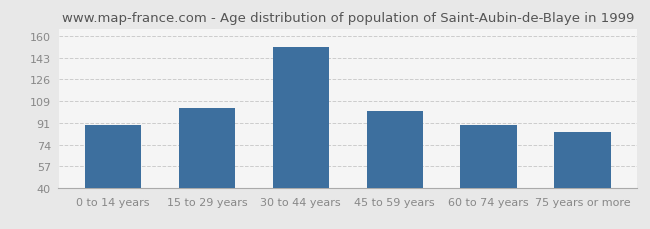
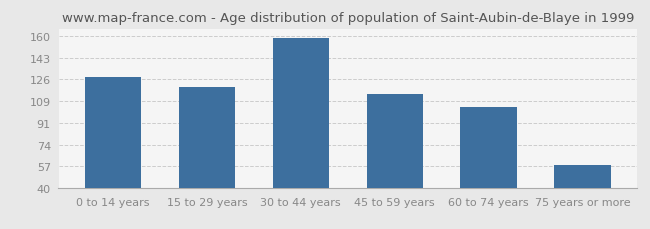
0 to 14 years: 90 -> 128
15 to 29 years: 103 -> 120
30 to 44 years: 152 -> 159
45 to 59 years: 101 -> 114
60 to 74 years: 90 -> 104
75 years or more: 84 -> 58
